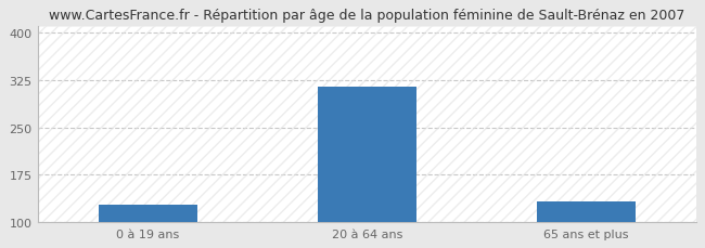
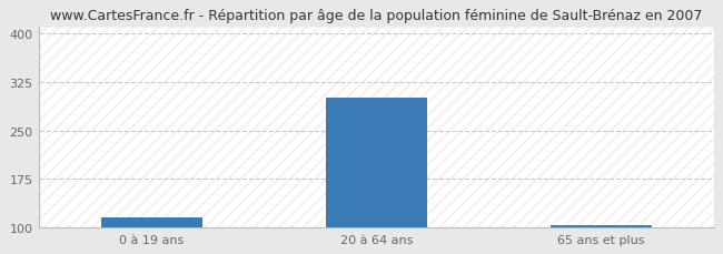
0 à 19 ans: 128 -> 115
20 à 64 ans: 314 -> 300
65 ans et plus: 132 -> 103
